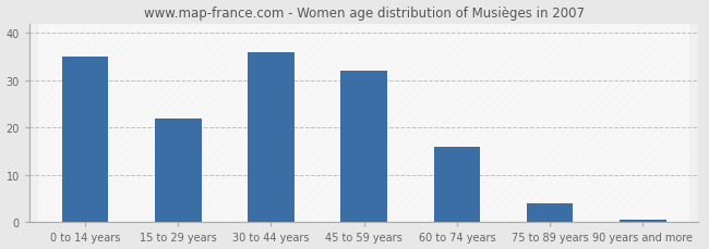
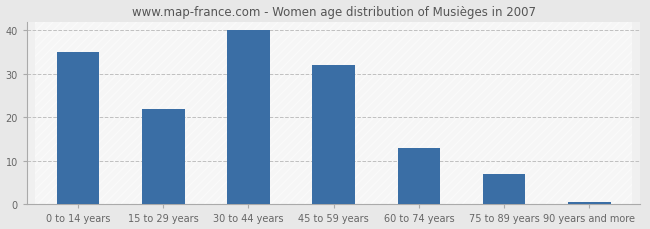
30 to 44 years: 36.0 -> 40.0
60 to 74 years: 16.0 -> 13.0
75 to 89 years: 4.0 -> 7.0
